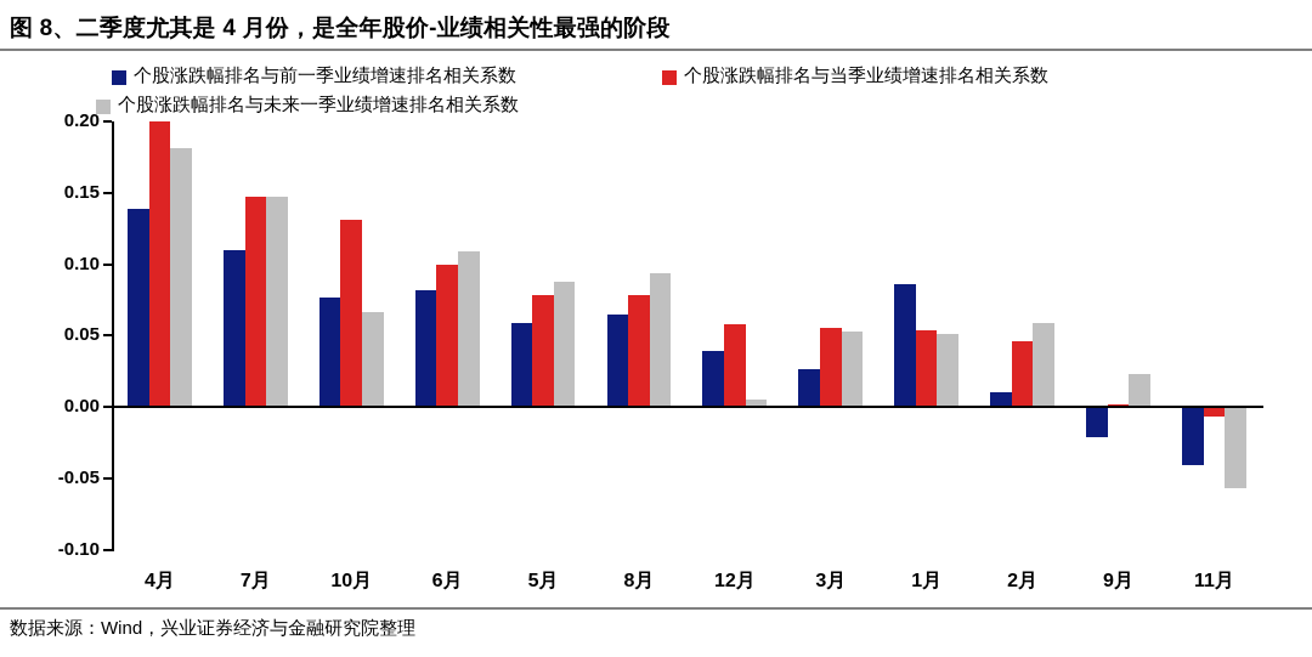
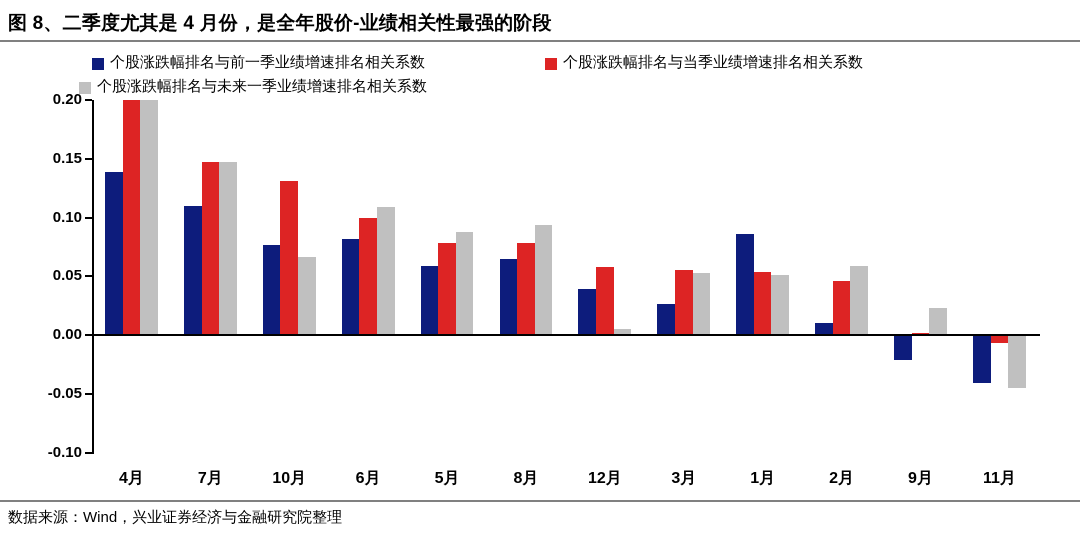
个股涨跌幅排名与未来一季业绩增速排名相关系数/4月: 0.181 -> 0.200
个股涨跌幅排名与未来一季业绩增速排名相关系数/11月: -0.056 -> -0.044
